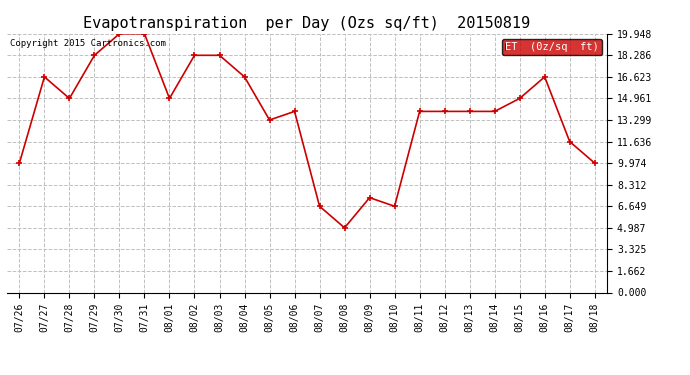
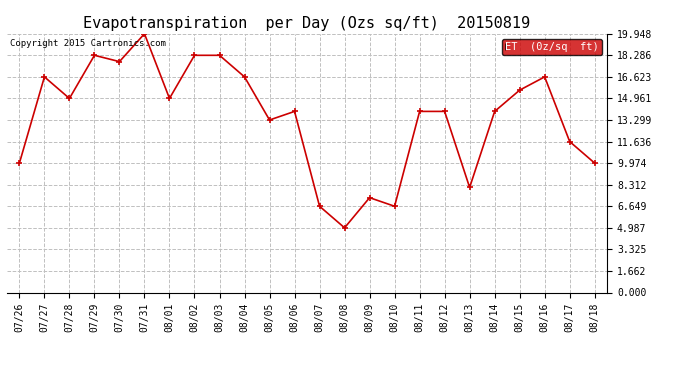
07/30: 19.9 -> 17.8
08/13: 14.0 -> 8.1
08/15: 15.0 -> 15.6
